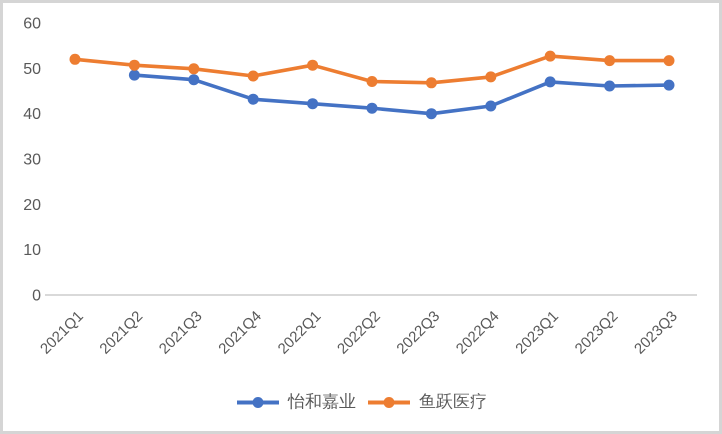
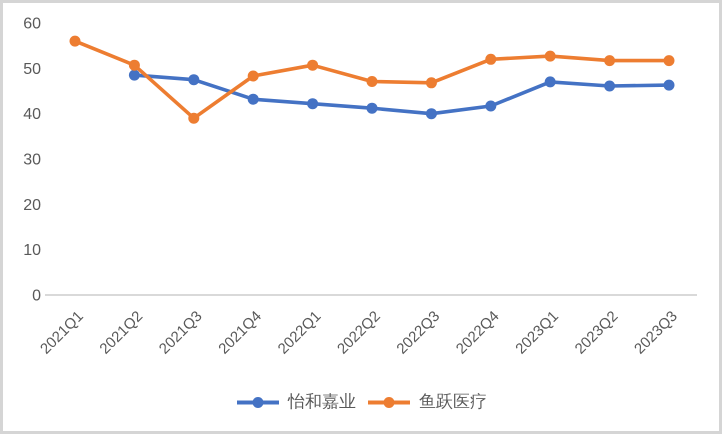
鱼跃医疗/2021Q1: 52 -> 56
鱼跃医疗/2021Q3: 50 -> 39
鱼跃医疗/2022Q4: 48 -> 52
